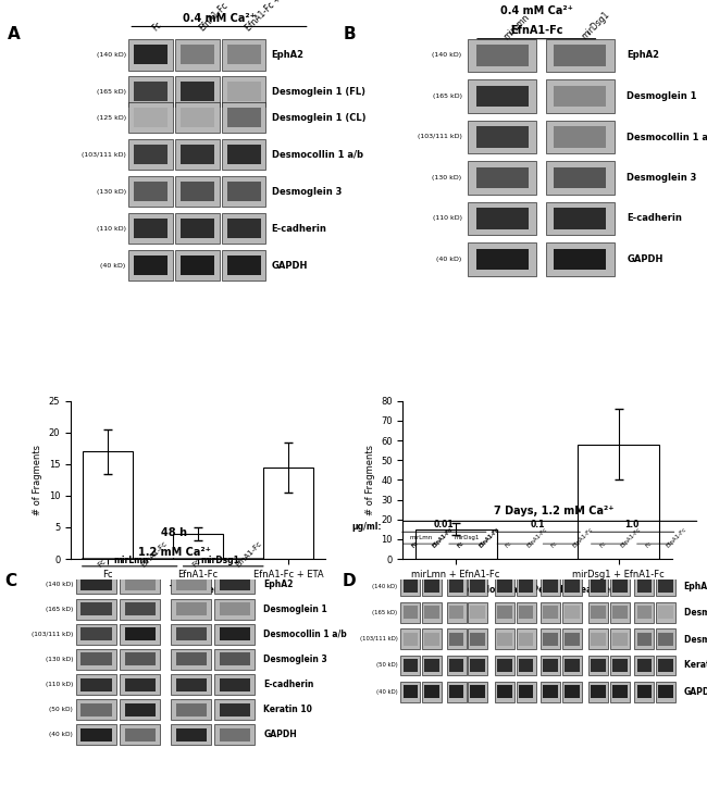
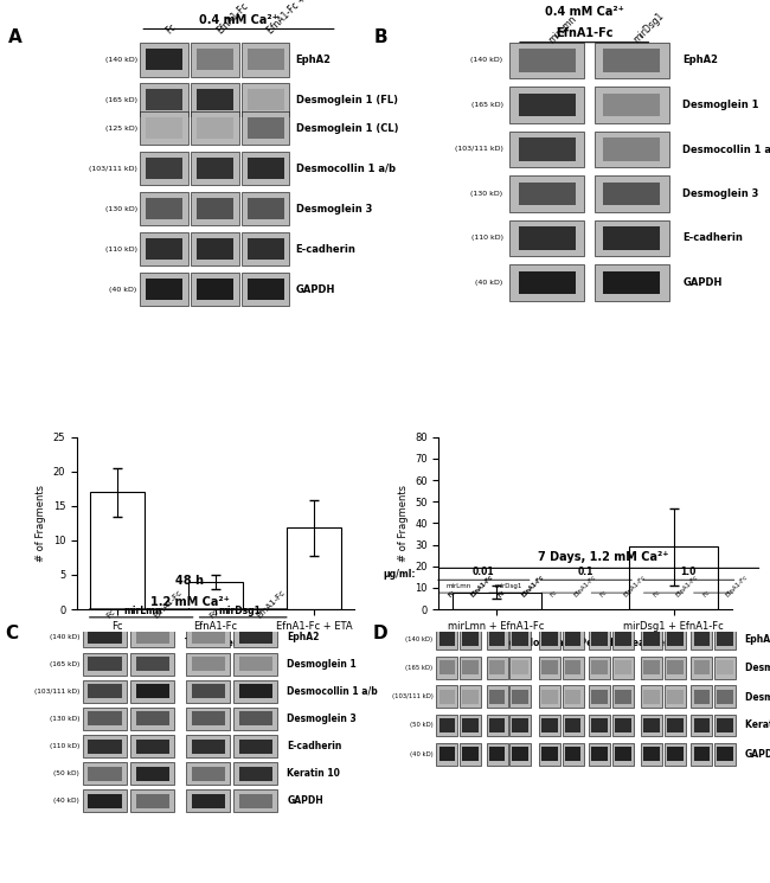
EfnA1-Fc + ETA: 14.5 -> 11.8
mirLmn + EfnA1-Fc: 15 -> 8
mirDsg1 + EfnA1-Fc: 58 -> 29
